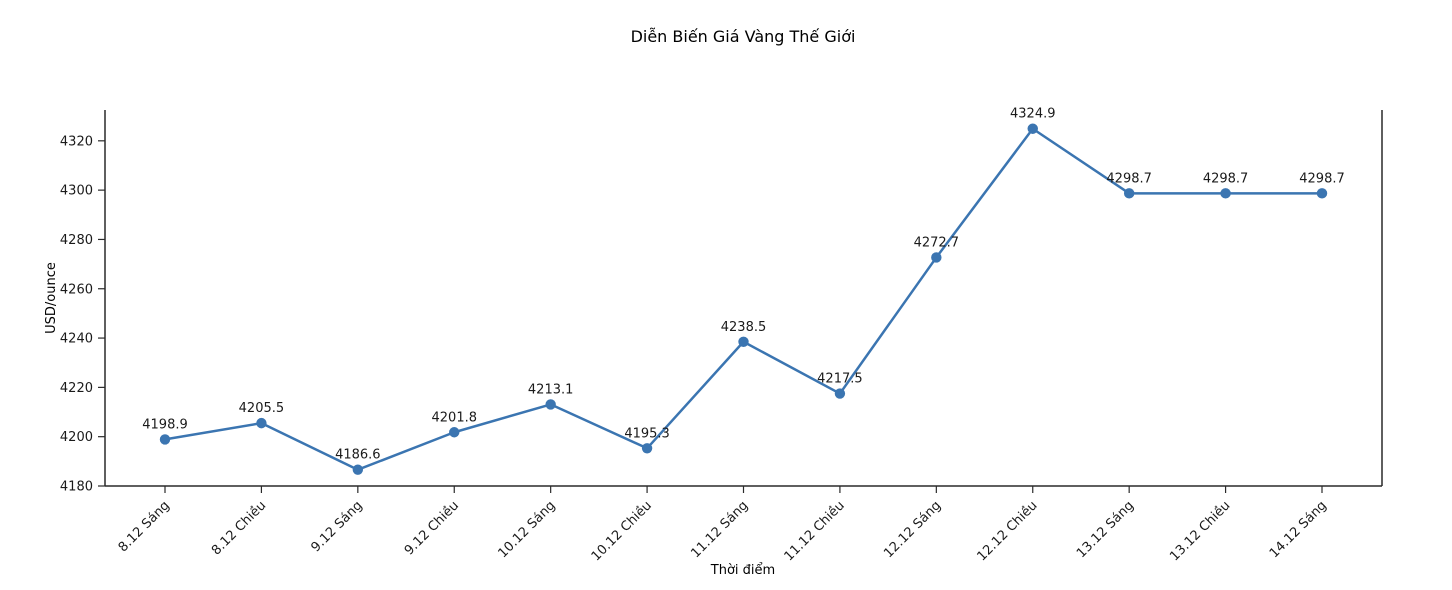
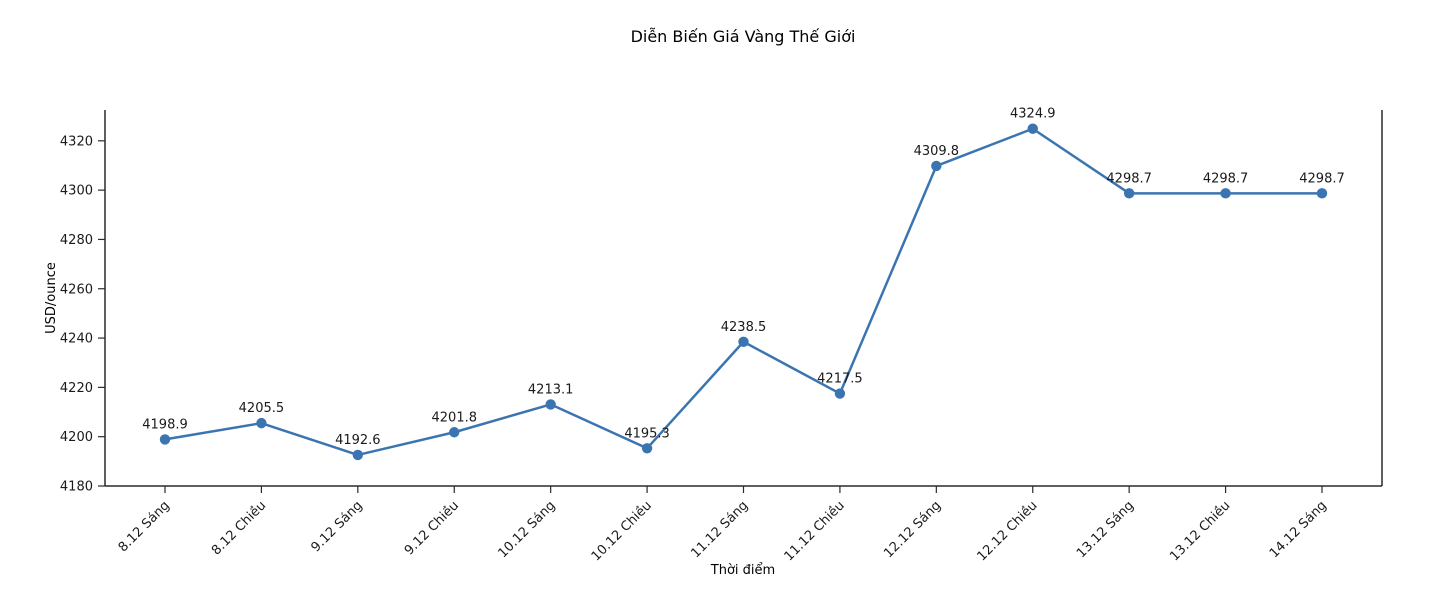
9.12 Sáng: 4186.6 -> 4192.6
12.12 Sáng: 4272.7 -> 4309.8
